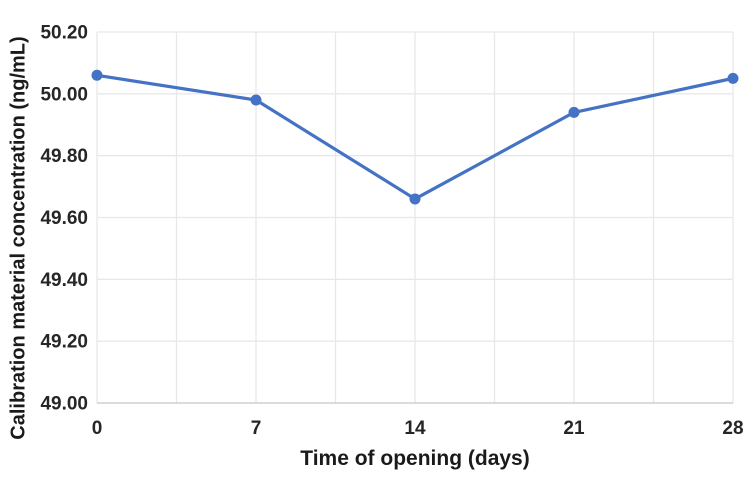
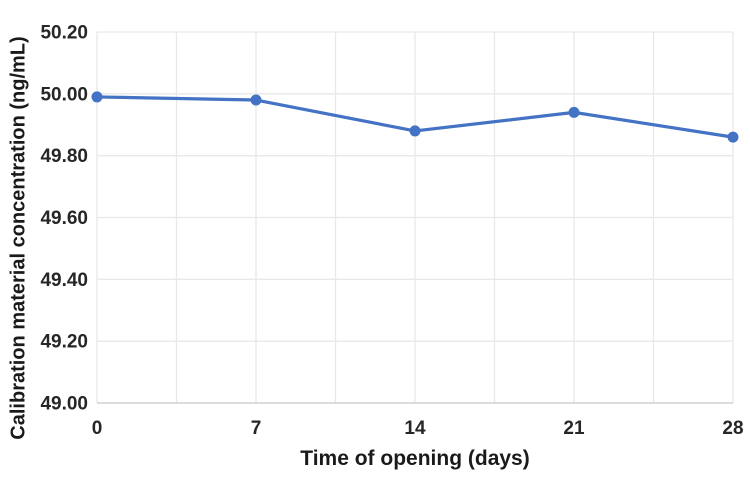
0: 50.06 -> 49.99
14: 49.66 -> 49.88
28: 50.05 -> 49.86
